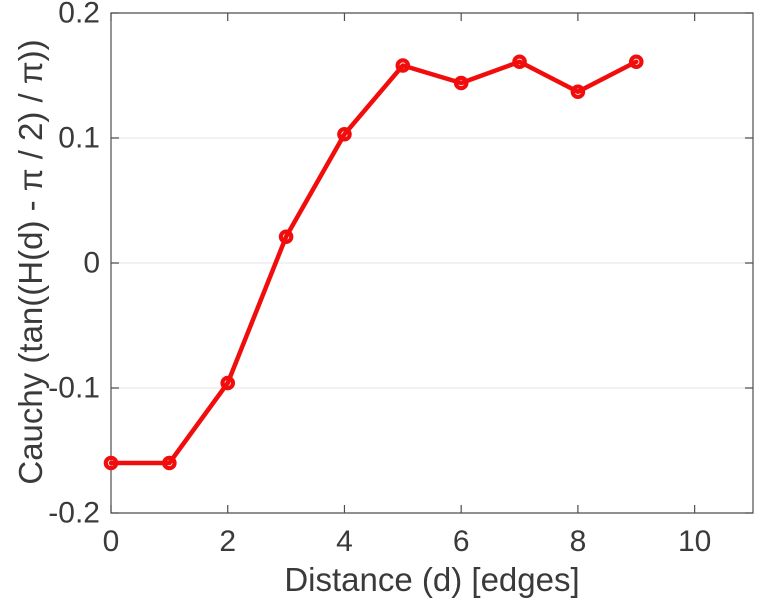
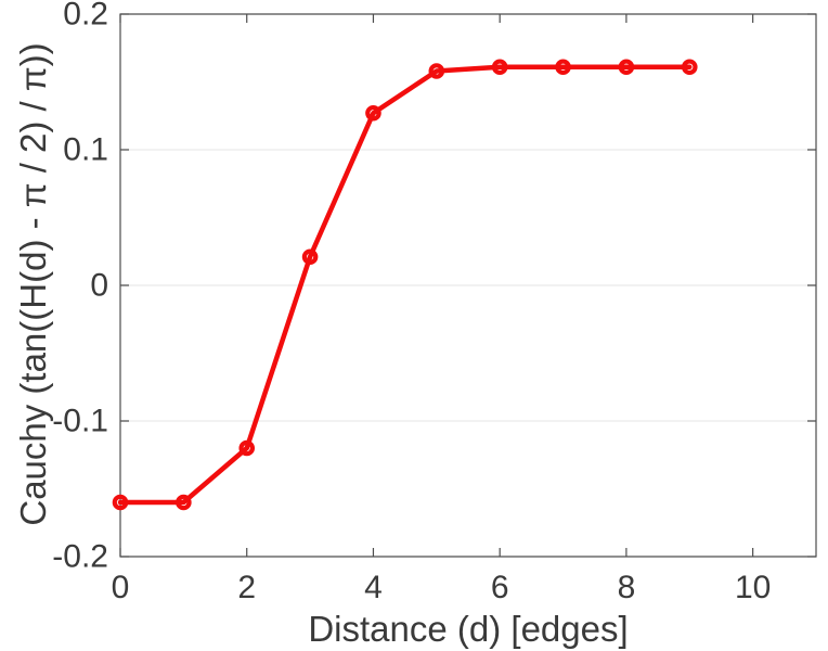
2: -0.096 -> -0.120
4: 0.103 -> 0.127
6: 0.144 -> 0.161
8: 0.137 -> 0.161
